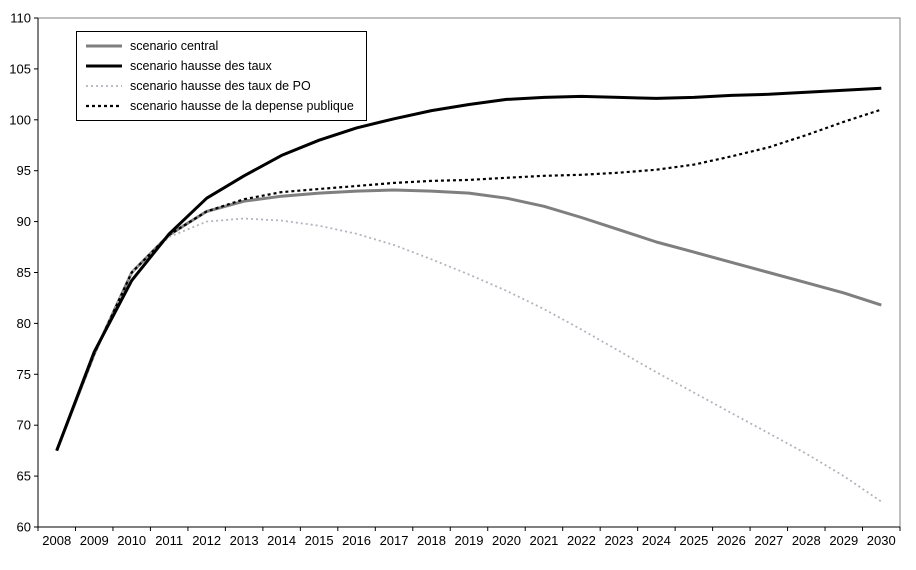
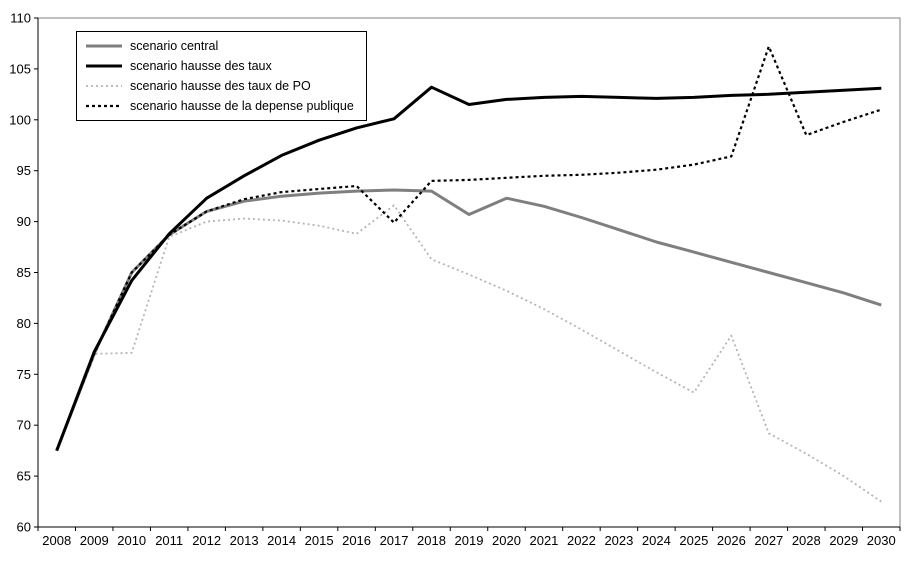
scenario hausse des taux de PO/2010: 85.0 -> 77.1
scenario hausse des taux de PO/2017: 87.7 -> 91.6
scenario hausse de la depense publique/2017: 93.8 -> 89.9
scenario hausse des taux/2018: 100.9 -> 103.2
scenario central/2019: 92.8 -> 90.7
scenario hausse des taux de PO/2026: 71.2 -> 78.8
scenario hausse de la depense publique/2027: 97.3 -> 107.2
